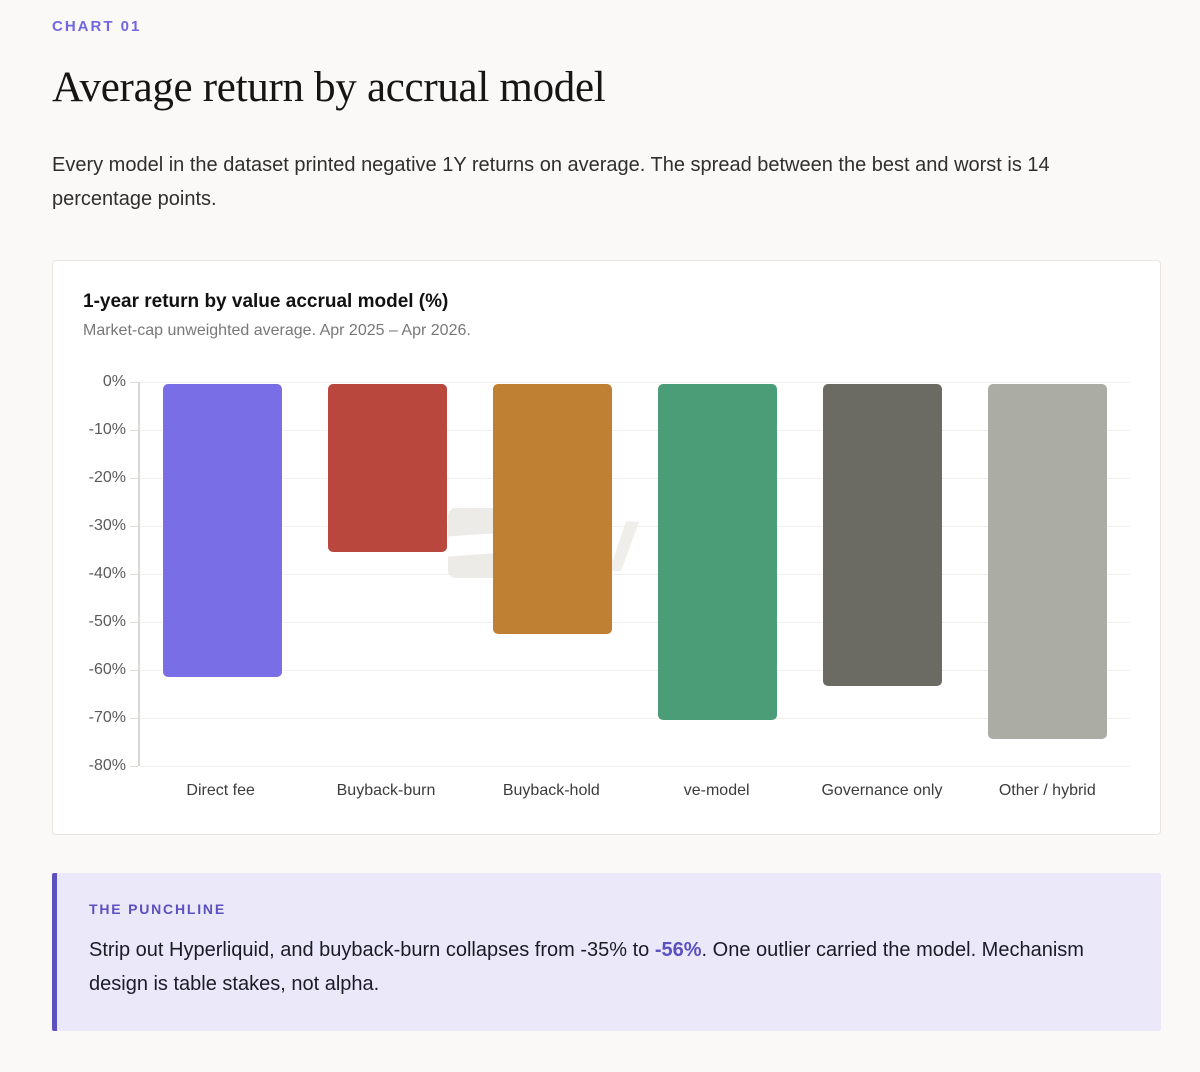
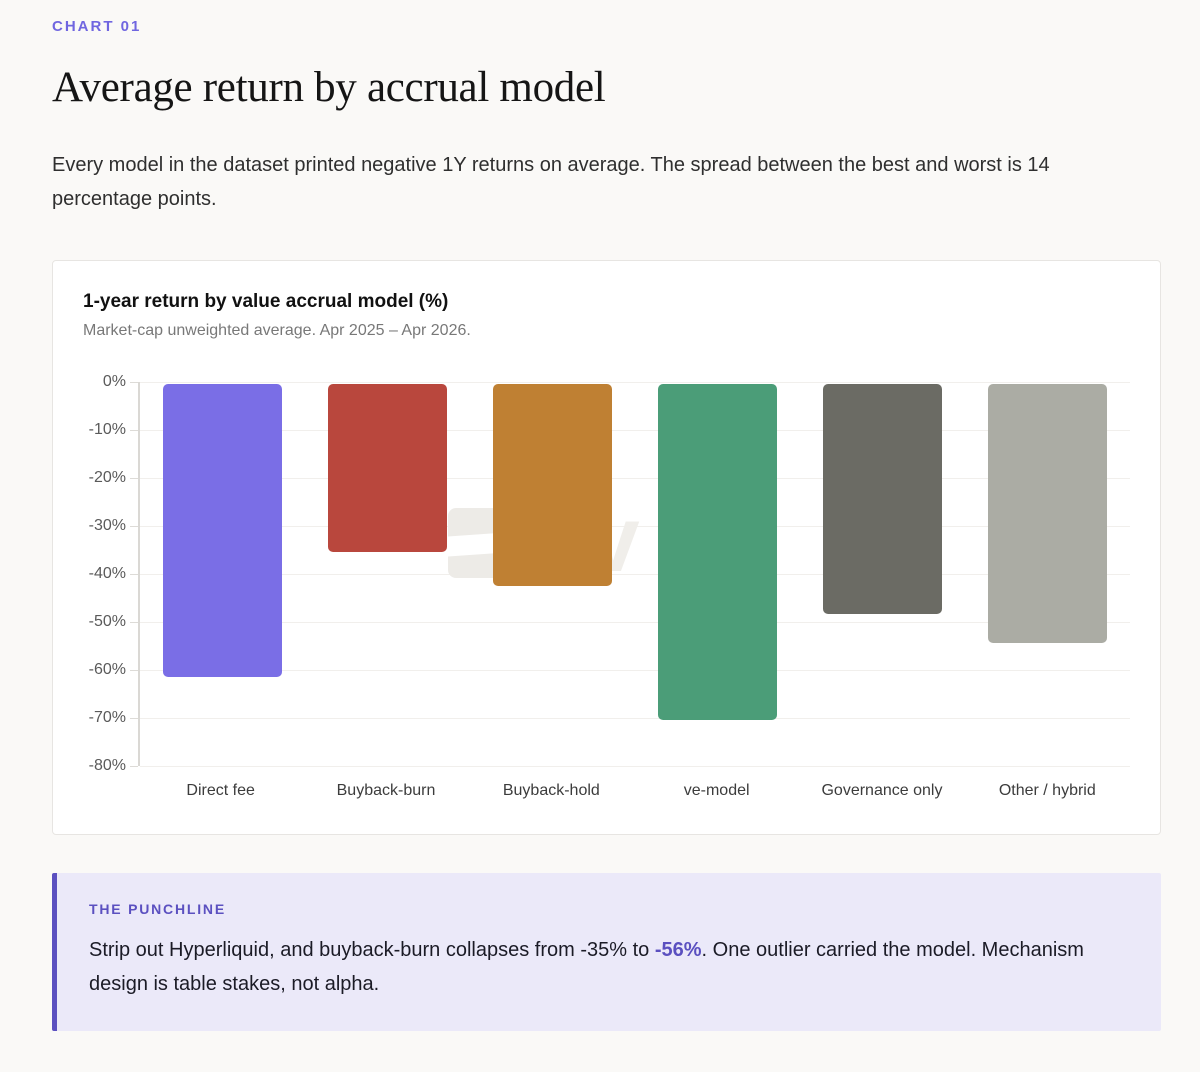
Buyback-hold: -52% -> -42%
Governance only: -63% -> -48%
Other / hybrid: -74% -> -54%
